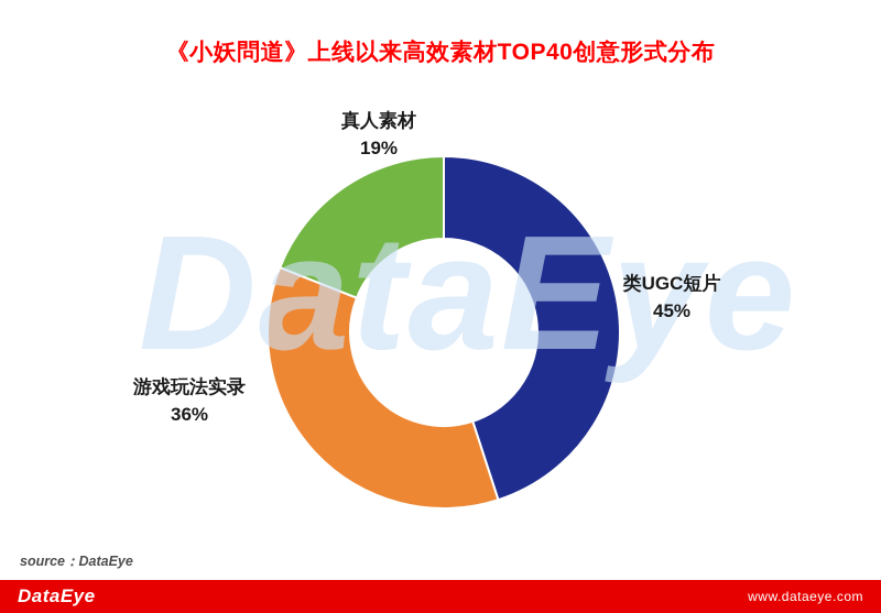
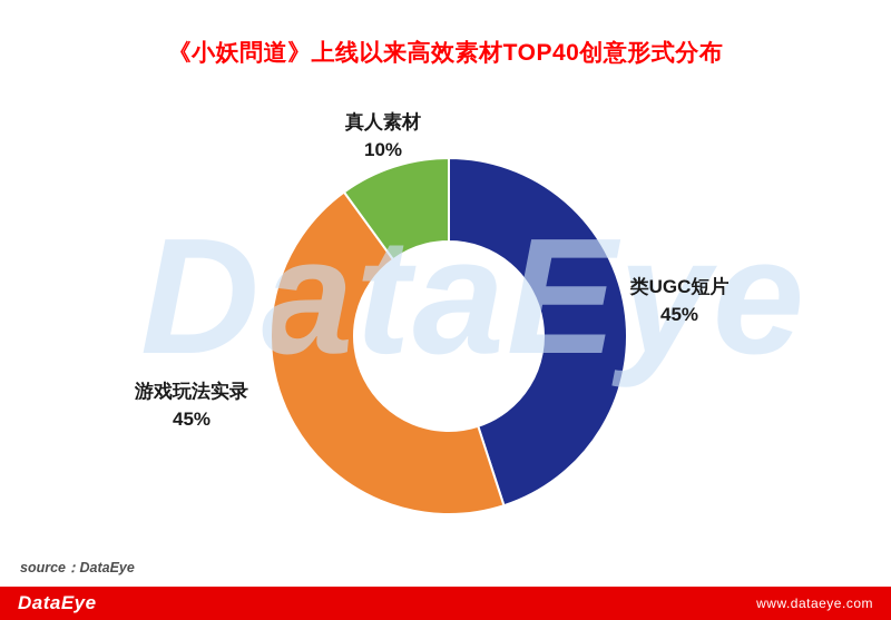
游戏玩法实录: 36% -> 45%
真人素材: 19% -> 10%
